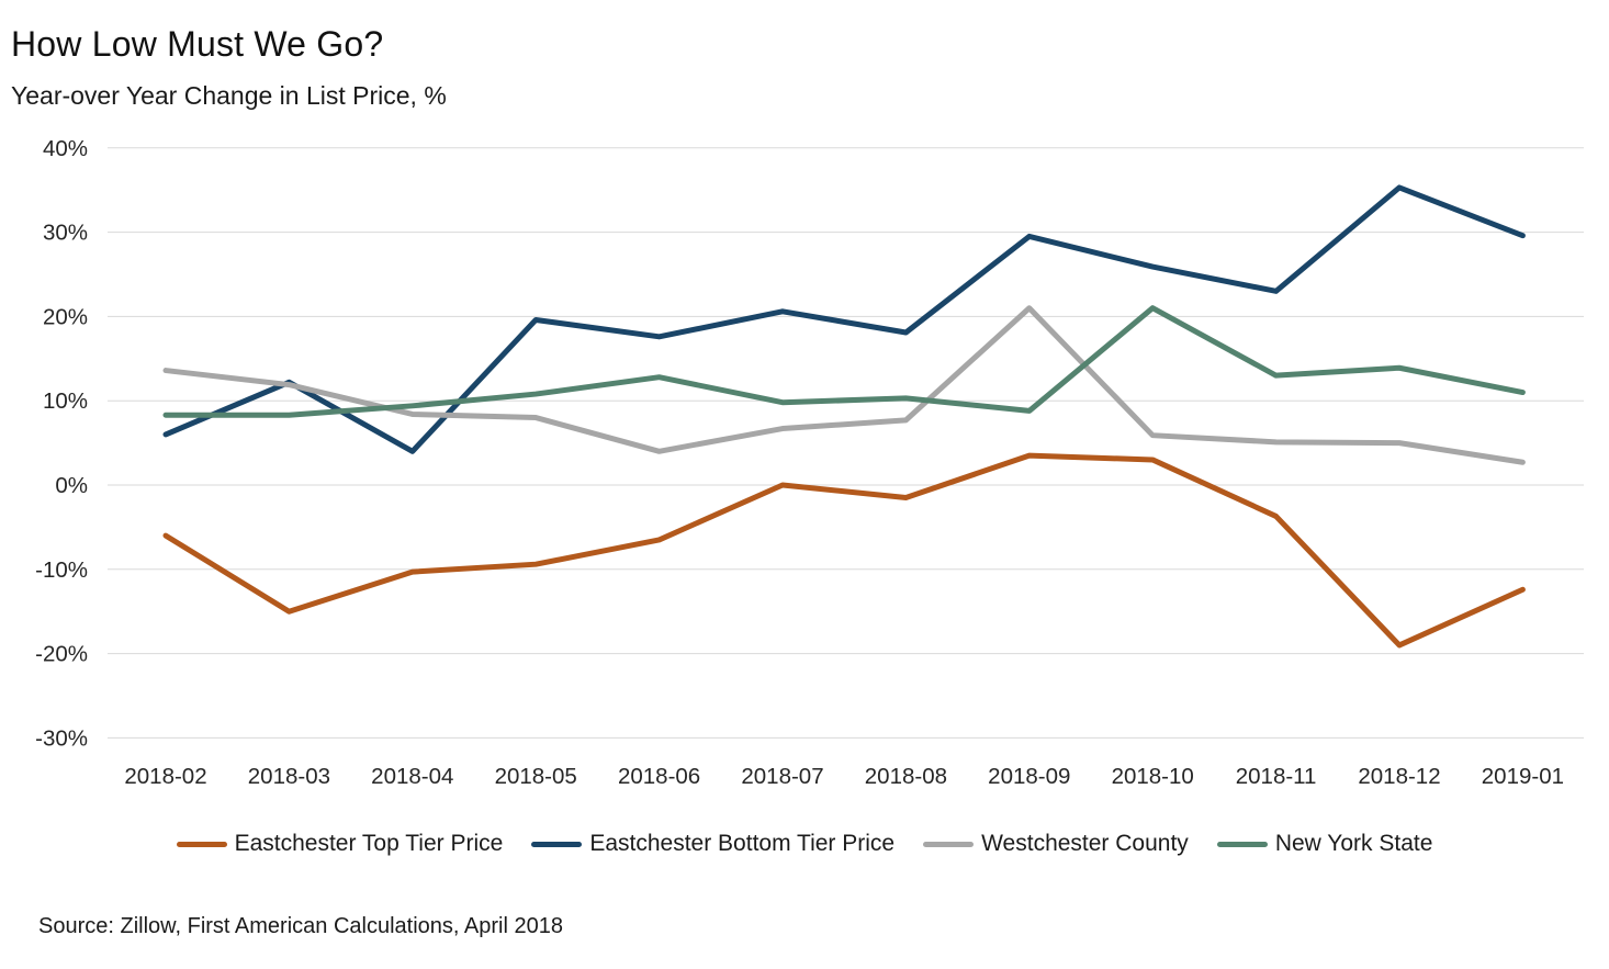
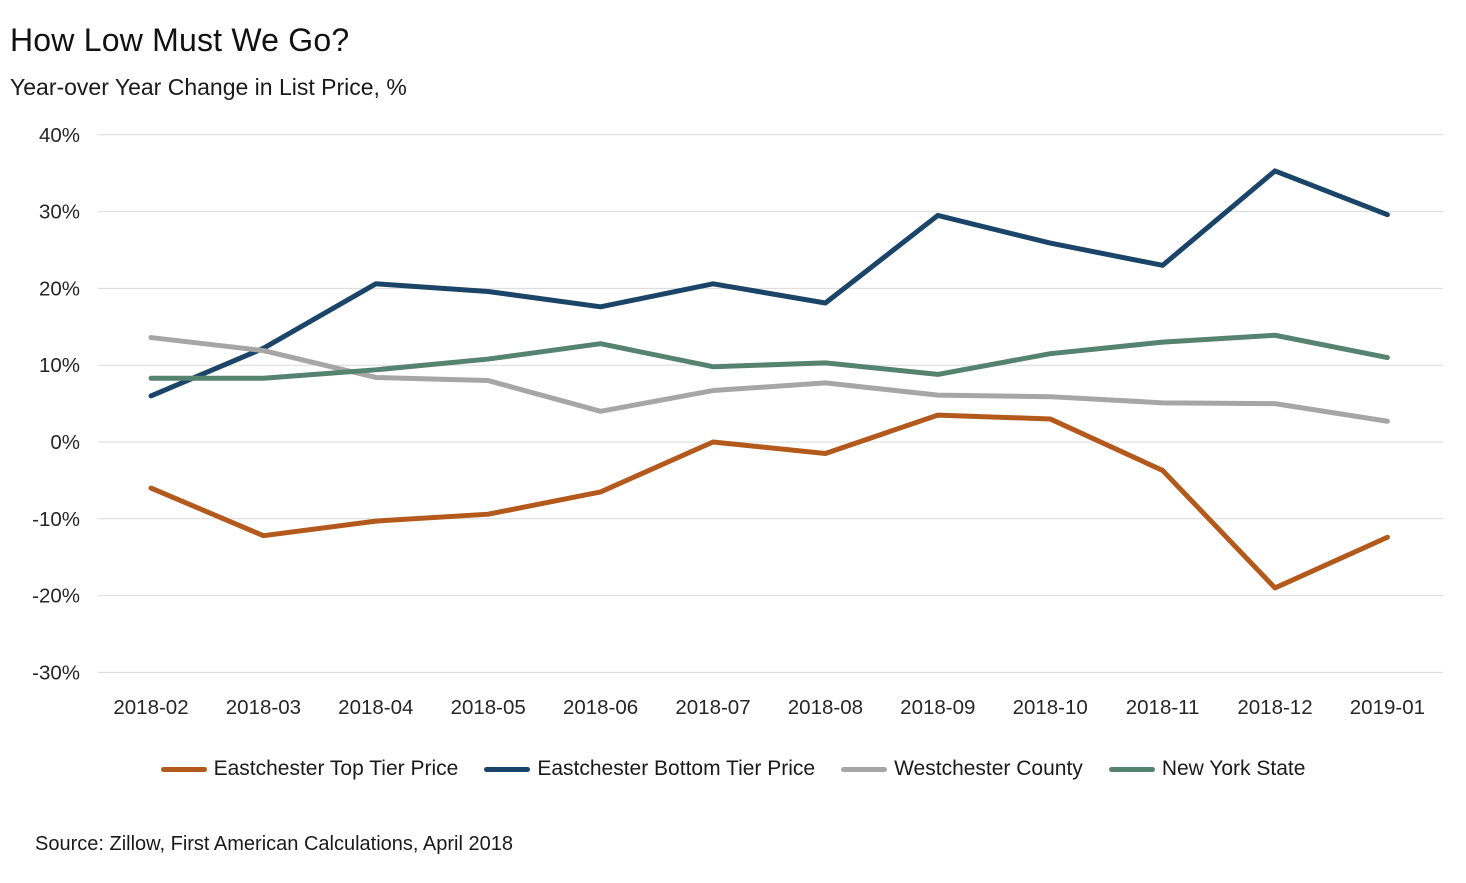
Eastchester Top Tier Price/2018-03: -15% -> -12%
Eastchester Bottom Tier Price/2018-04: 4% -> 21%
Westchester County/2018-09: 21% -> 6%
New York State/2018-10: 21% -> 12%
